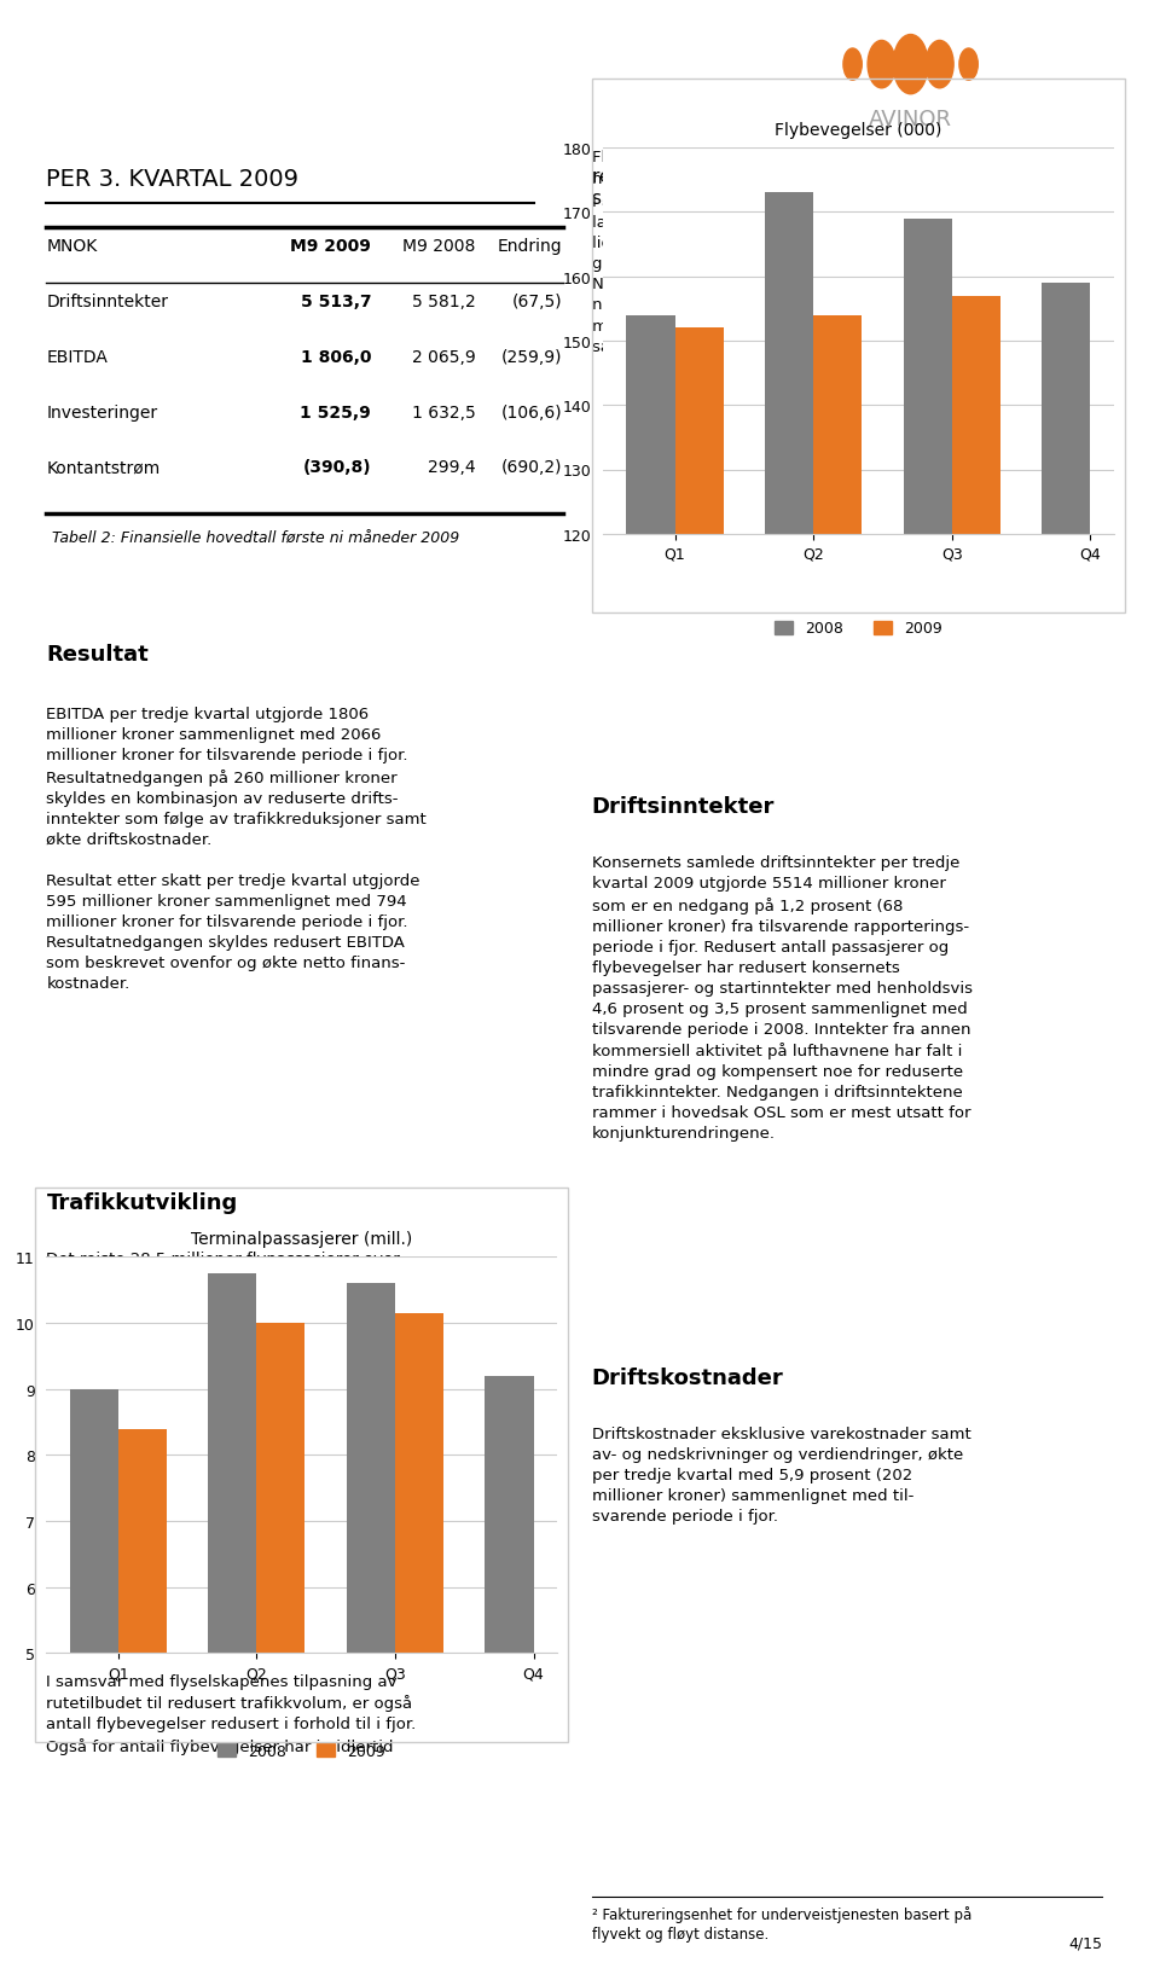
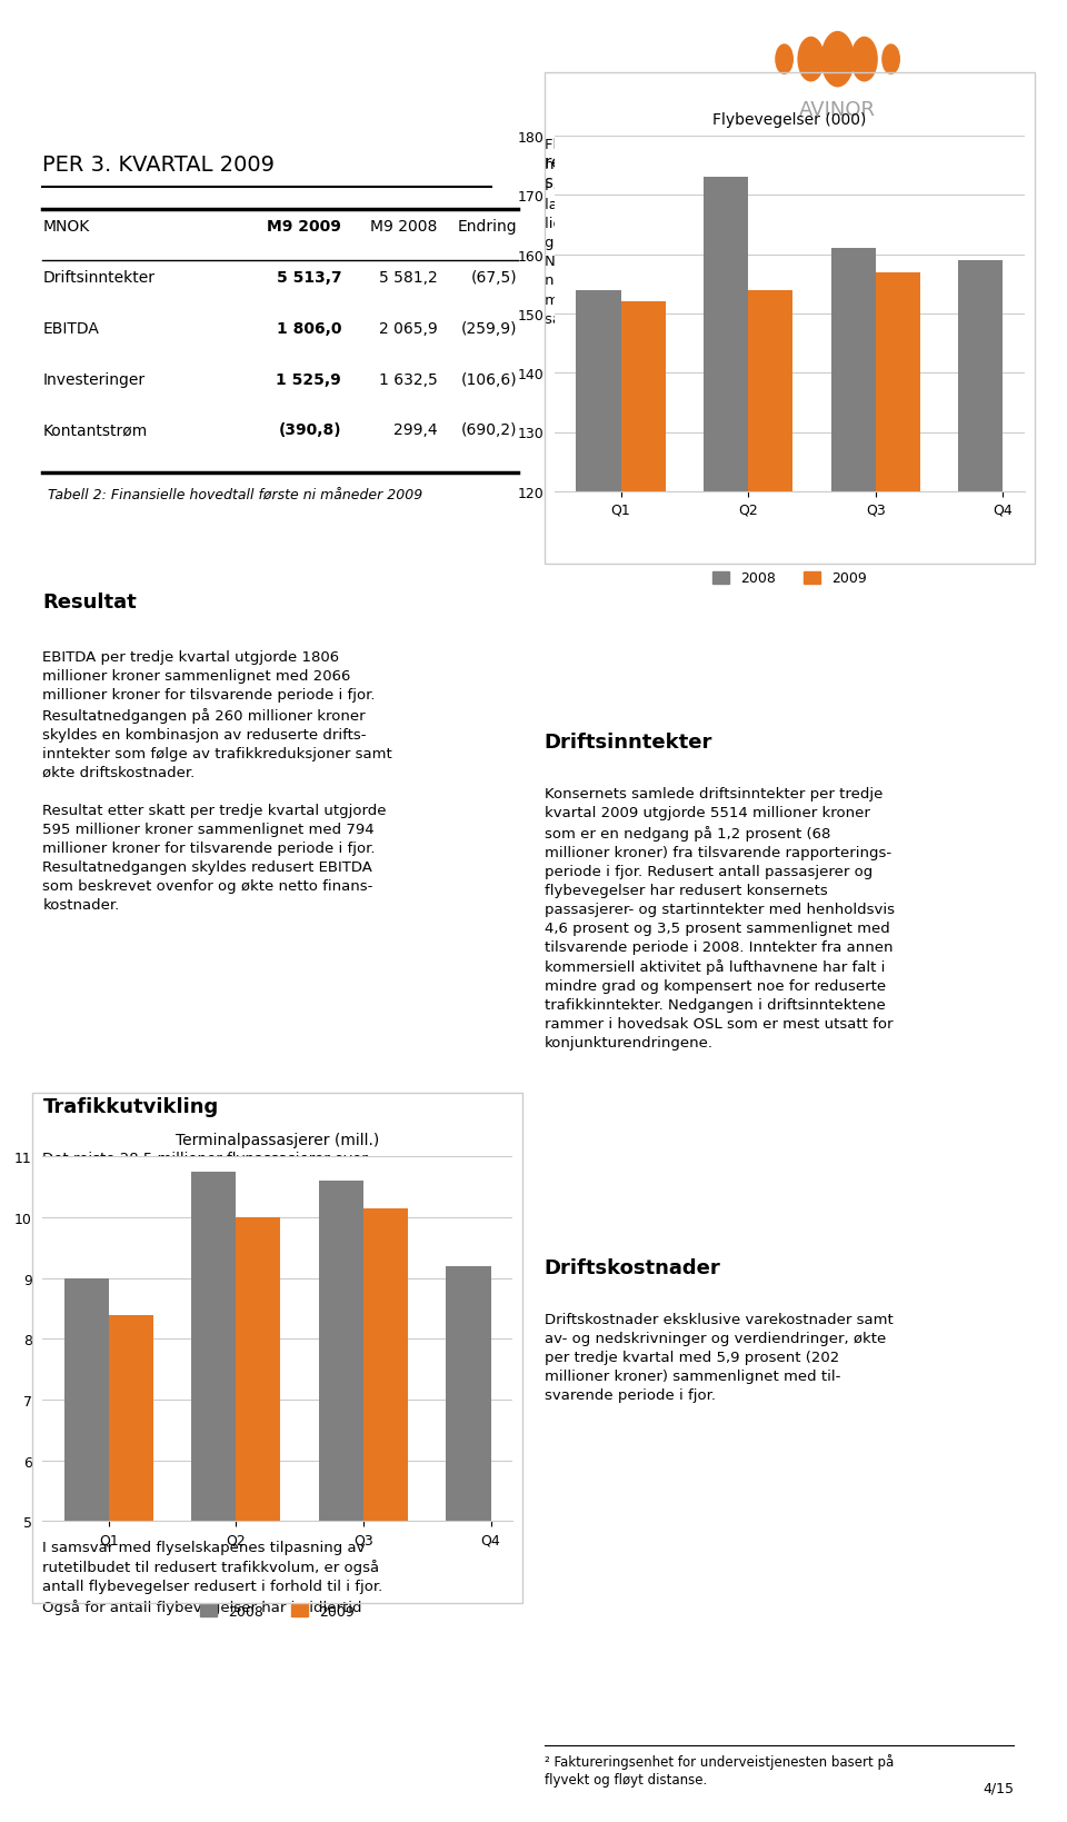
2008/Q3: 169 -> 161
